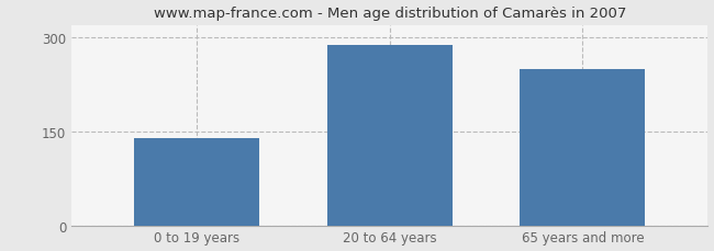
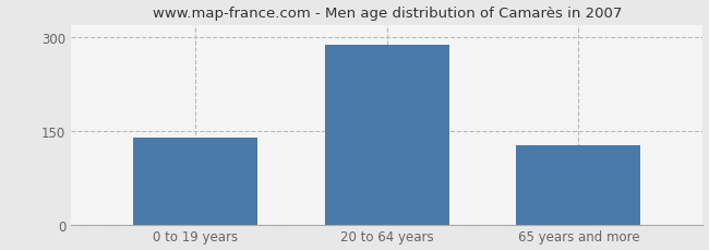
65 years and more: 250 -> 128
